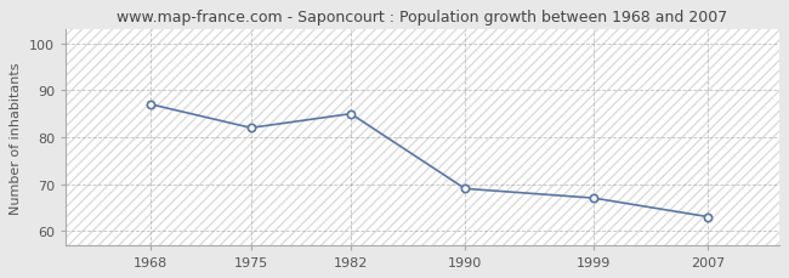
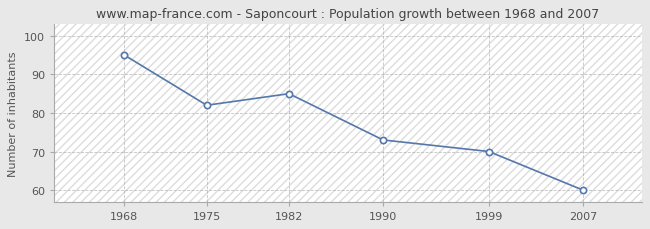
1968: 87 -> 95
1990: 69 -> 73
1999: 67 -> 70
2007: 63 -> 60
